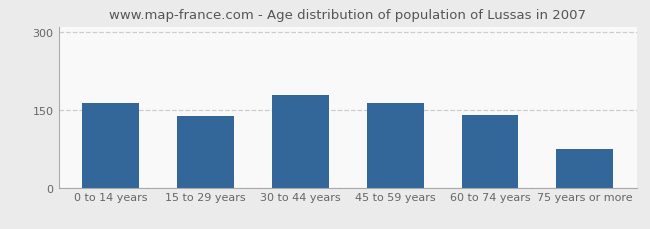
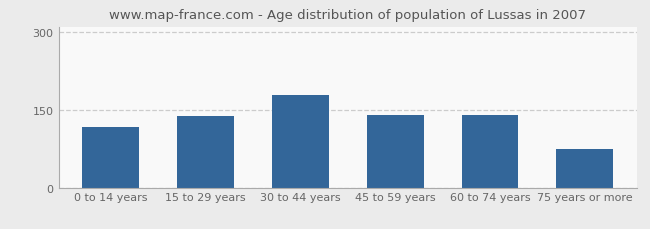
0 to 14 years: 163 -> 116
45 to 59 years: 163 -> 140
